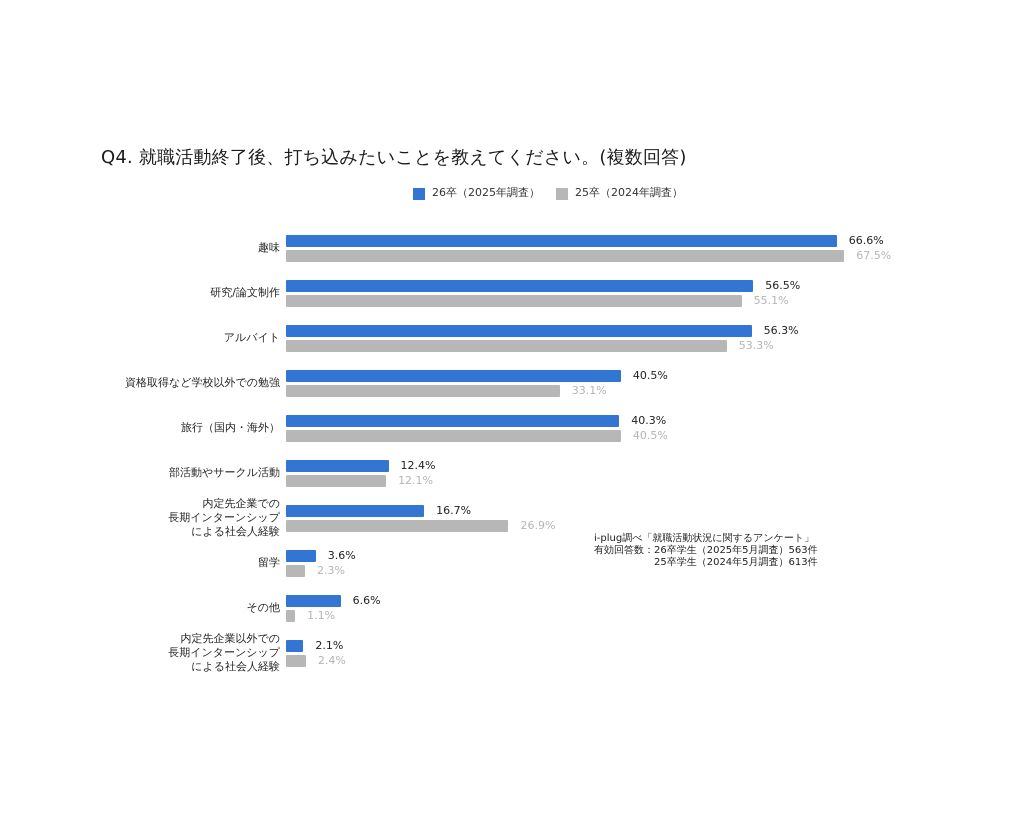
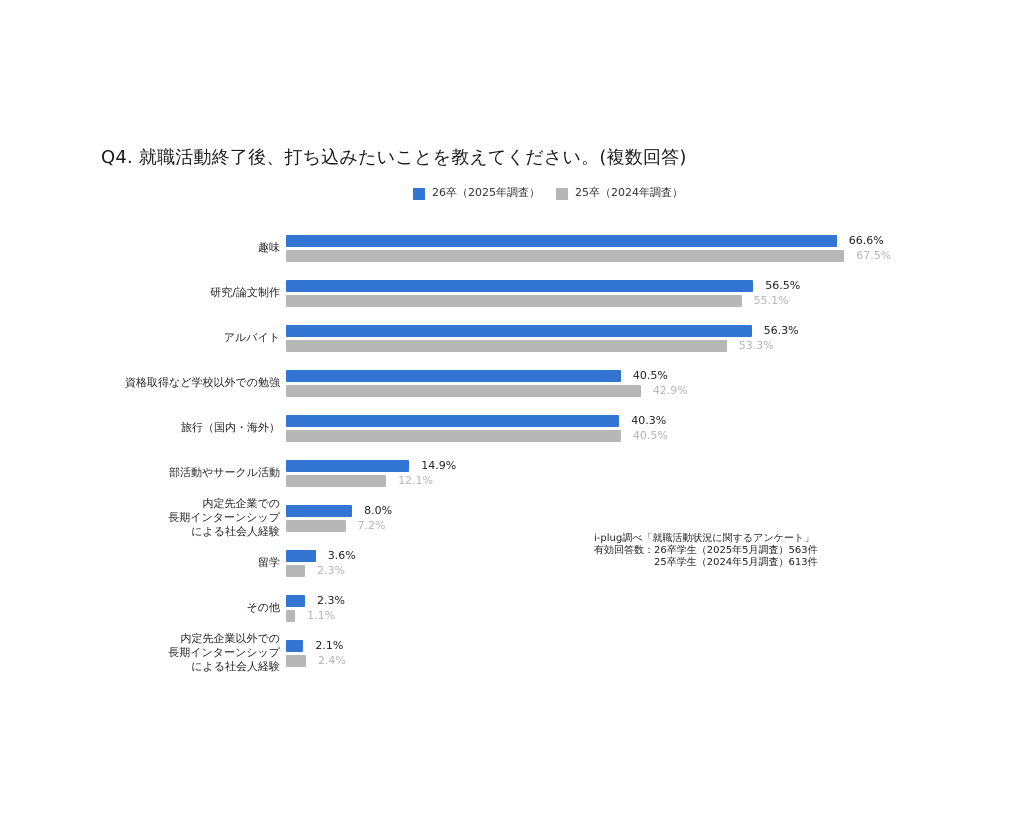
25卒（2024年調査）/資格取得など学校以外での勉強: 33.1% -> 42.9%
26卒（2025年調査）/部活動やサークル活動: 12.4% -> 14.9%
26卒（2025年調査）/内定先企業での 長期インターンシップ による社会人経験: 16.7% -> 8.0%
25卒（2024年調査）/内定先企業での 長期インターンシップ による社会人経験: 26.9% -> 7.2%
26卒（2025年調査）/その他: 6.6% -> 2.3%
